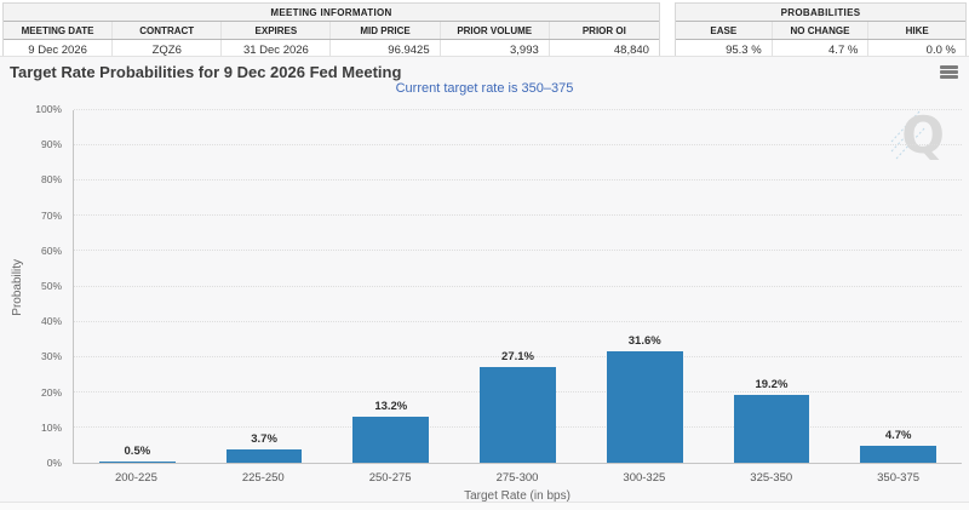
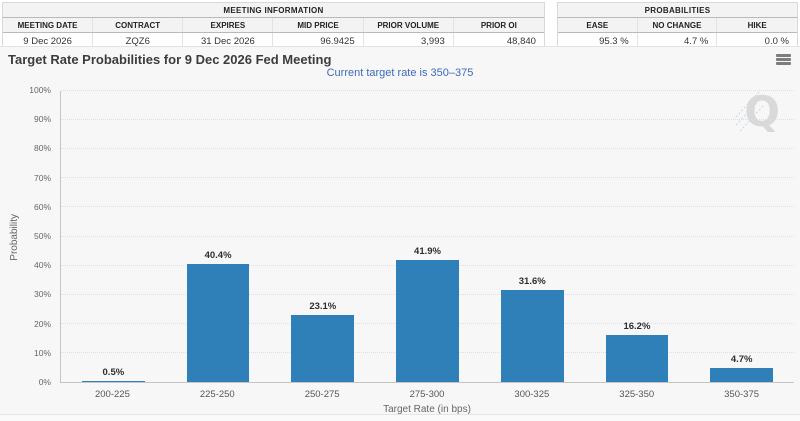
225-250: 3.7% -> 40.4%
250-275: 13.2% -> 23.1%
275-300: 27.1% -> 41.9%
325-350: 19.2% -> 16.2%
